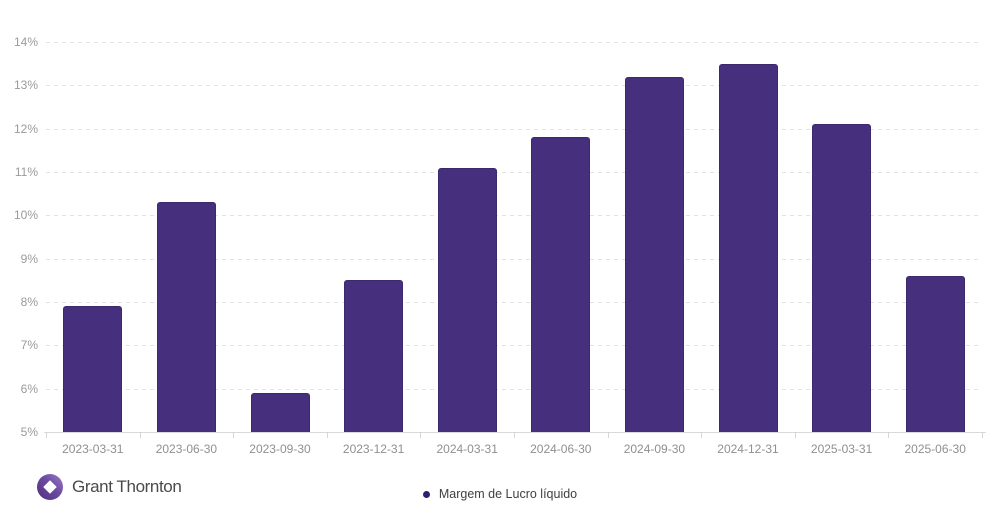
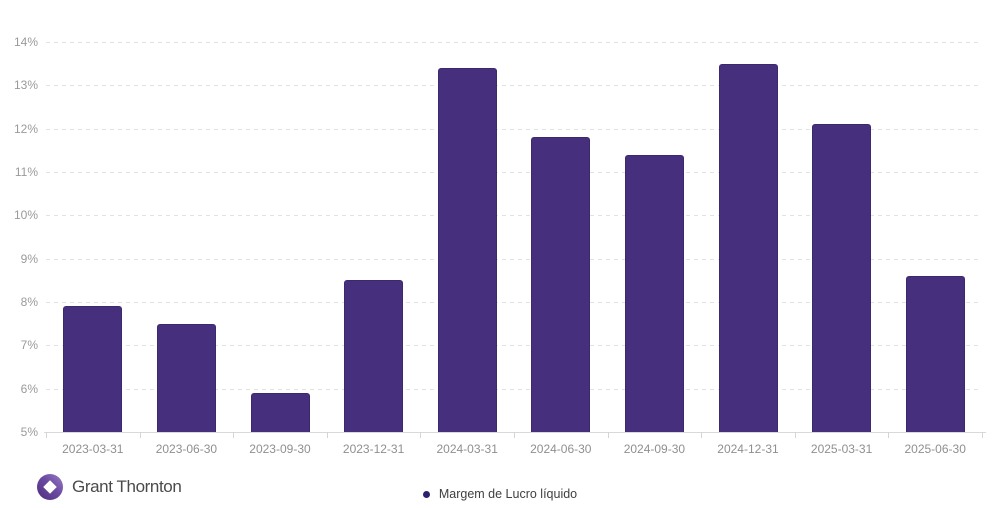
2023-06-30: 10.3% -> 7.5%
2024-03-31: 11.1% -> 13.4%
2024-09-30: 13.2% -> 11.4%
